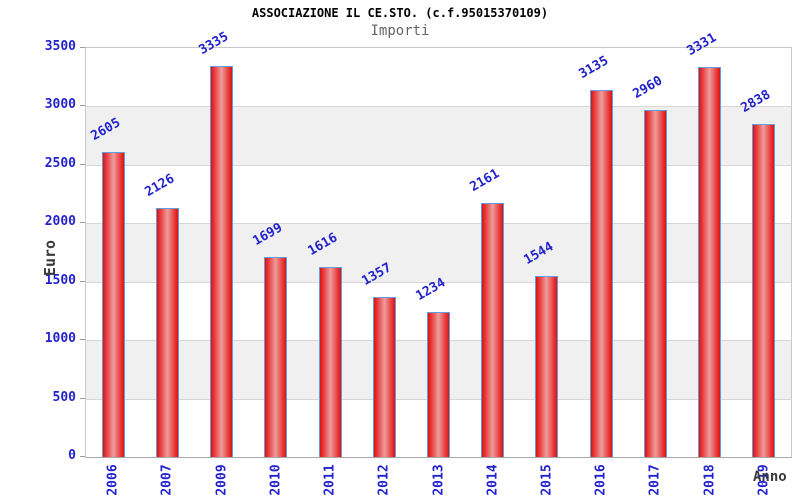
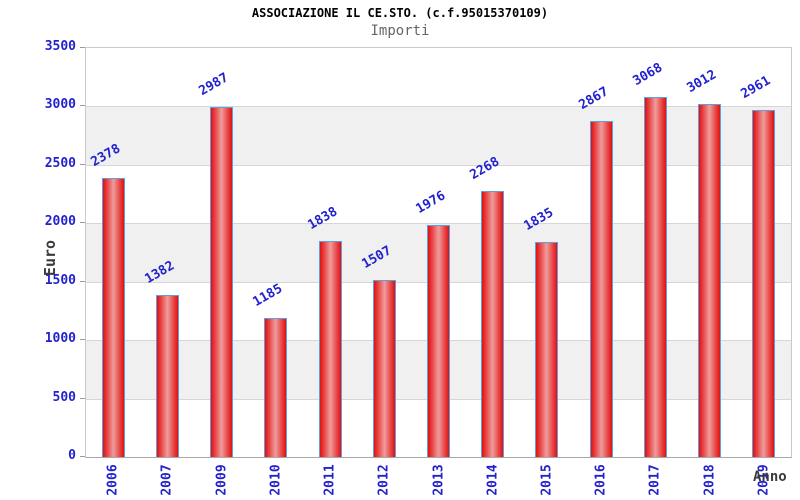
2006: 2605 -> 2378
2007: 2126 -> 1382
2009: 3335 -> 2987
2010: 1699 -> 1185
2011: 1616 -> 1838
2012: 1357 -> 1507
2013: 1234 -> 1976
2014: 2161 -> 2268
2015: 1544 -> 1835
2016: 3135 -> 2867
2017: 2960 -> 3068
2018: 3331 -> 3012
2019: 2838 -> 2961
